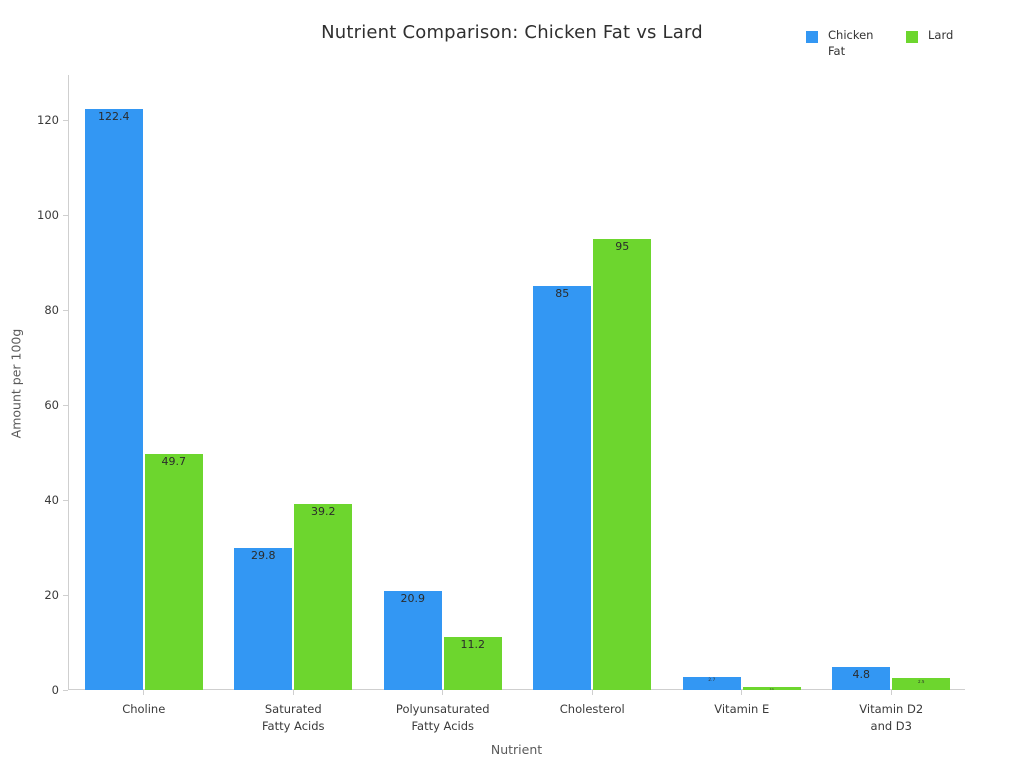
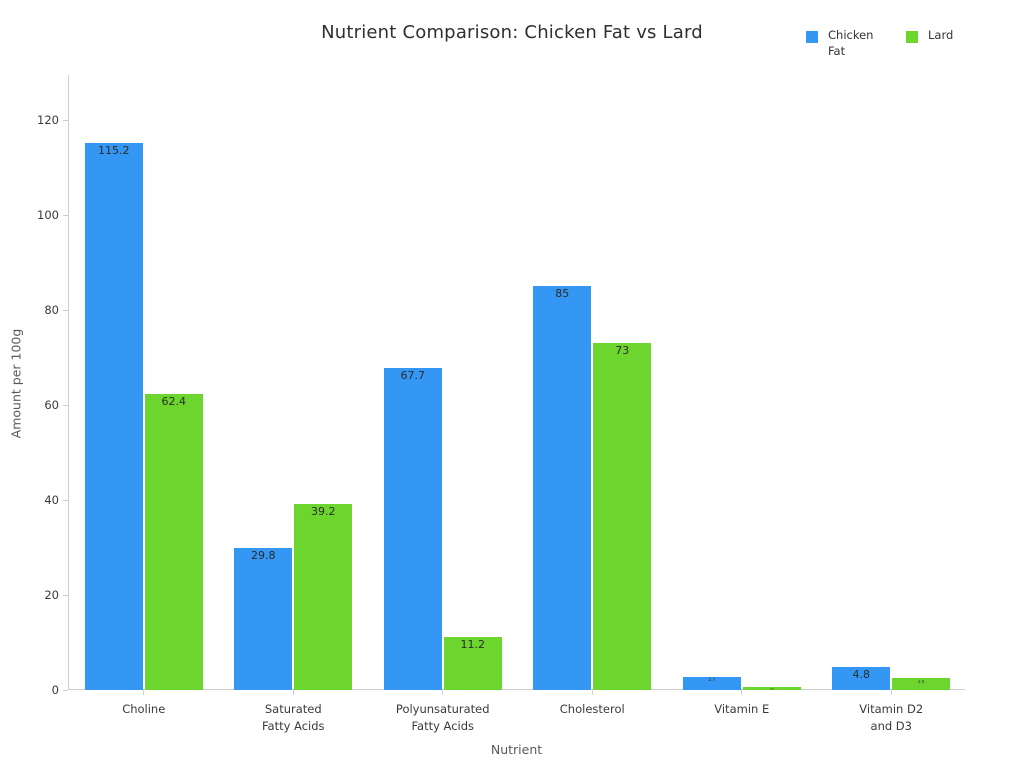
Chicken Fat/Choline: 122.4 -> 115.2
Lard/Choline: 49.7 -> 62.4
Chicken Fat/Polyunsaturated Fatty Acids: 20.9 -> 67.7
Lard/Cholesterol: 95 -> 73
